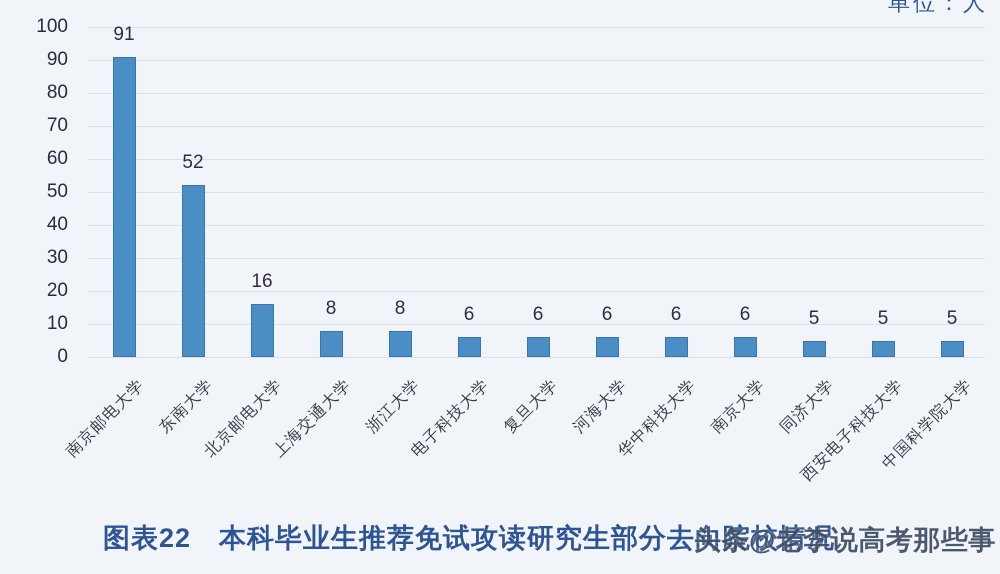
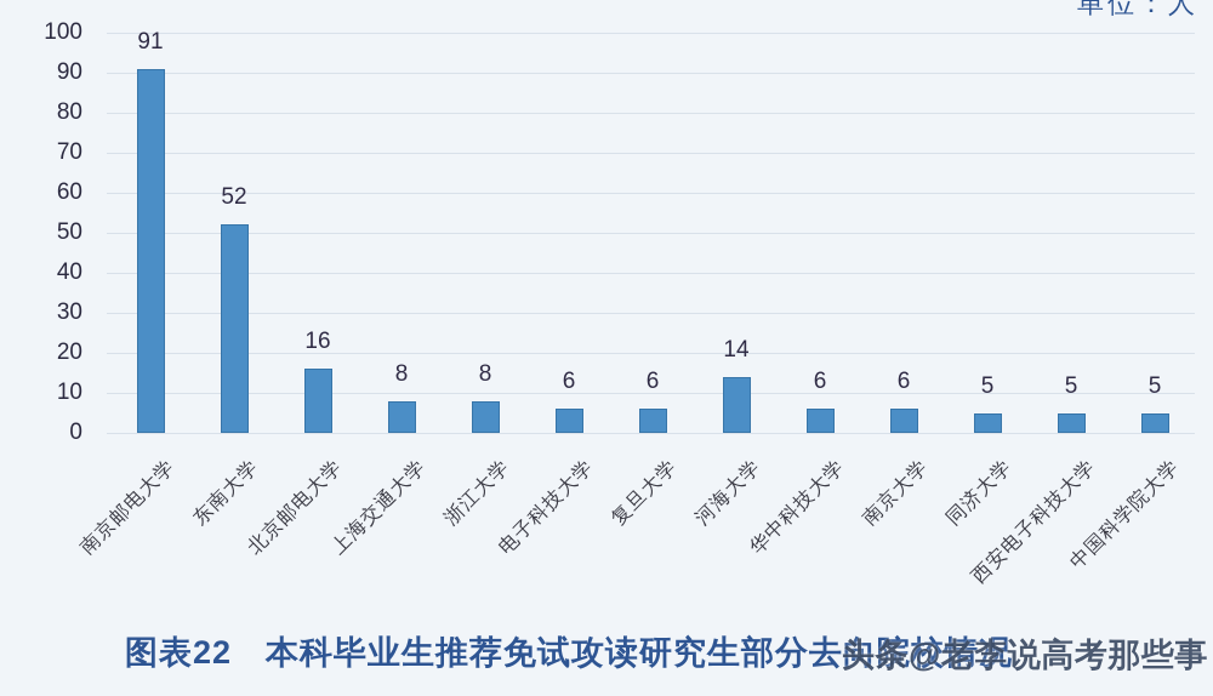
河海大学: 6 -> 14
